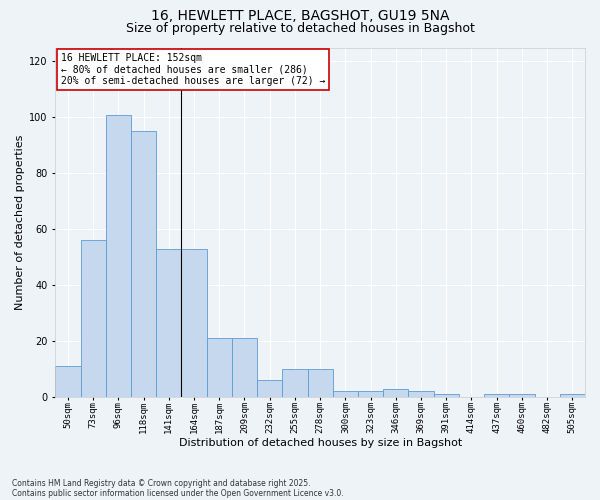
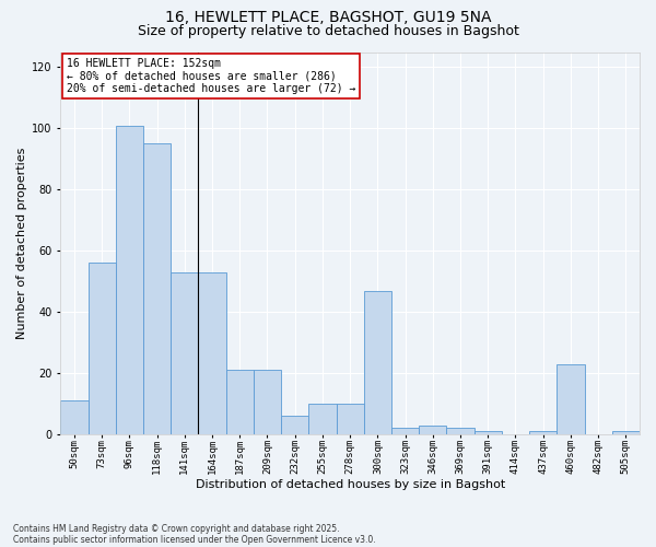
300sqm: 2 -> 47
460sqm: 1 -> 23
